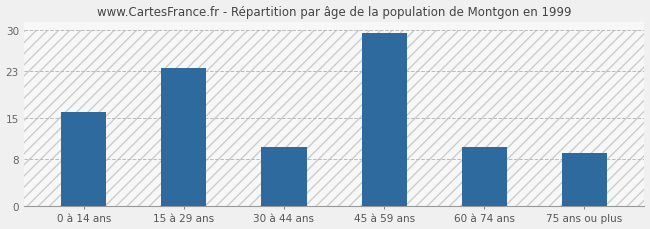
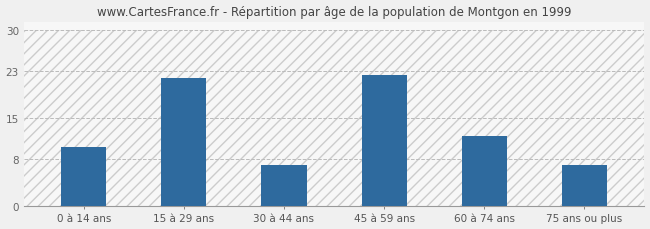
0 à 14 ans: 16.0 -> 10.0
15 à 29 ans: 23.5 -> 21.8
30 à 44 ans: 10.0 -> 7.0
45 à 59 ans: 29.5 -> 22.4
60 à 74 ans: 10.0 -> 12.0
75 ans ou plus: 9.0 -> 7.0
